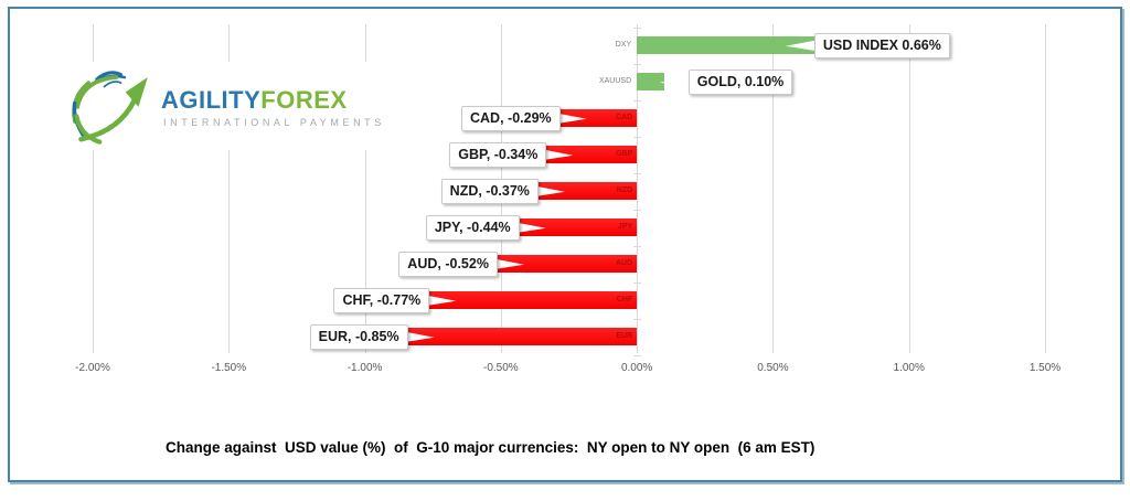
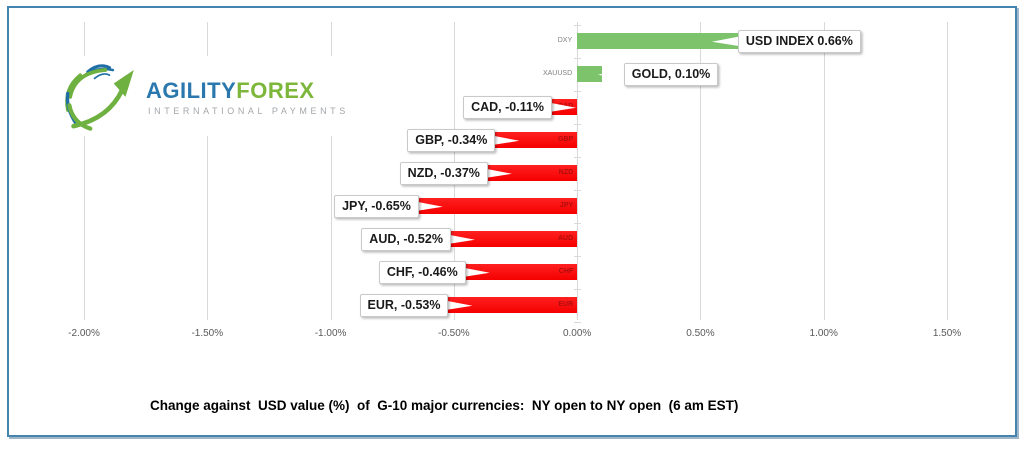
CAD: -0.29% -> -0.11%
JPY: -0.44% -> -0.65%
CHF: -0.77% -> -0.46%
EUR: -0.85% -> -0.53%
